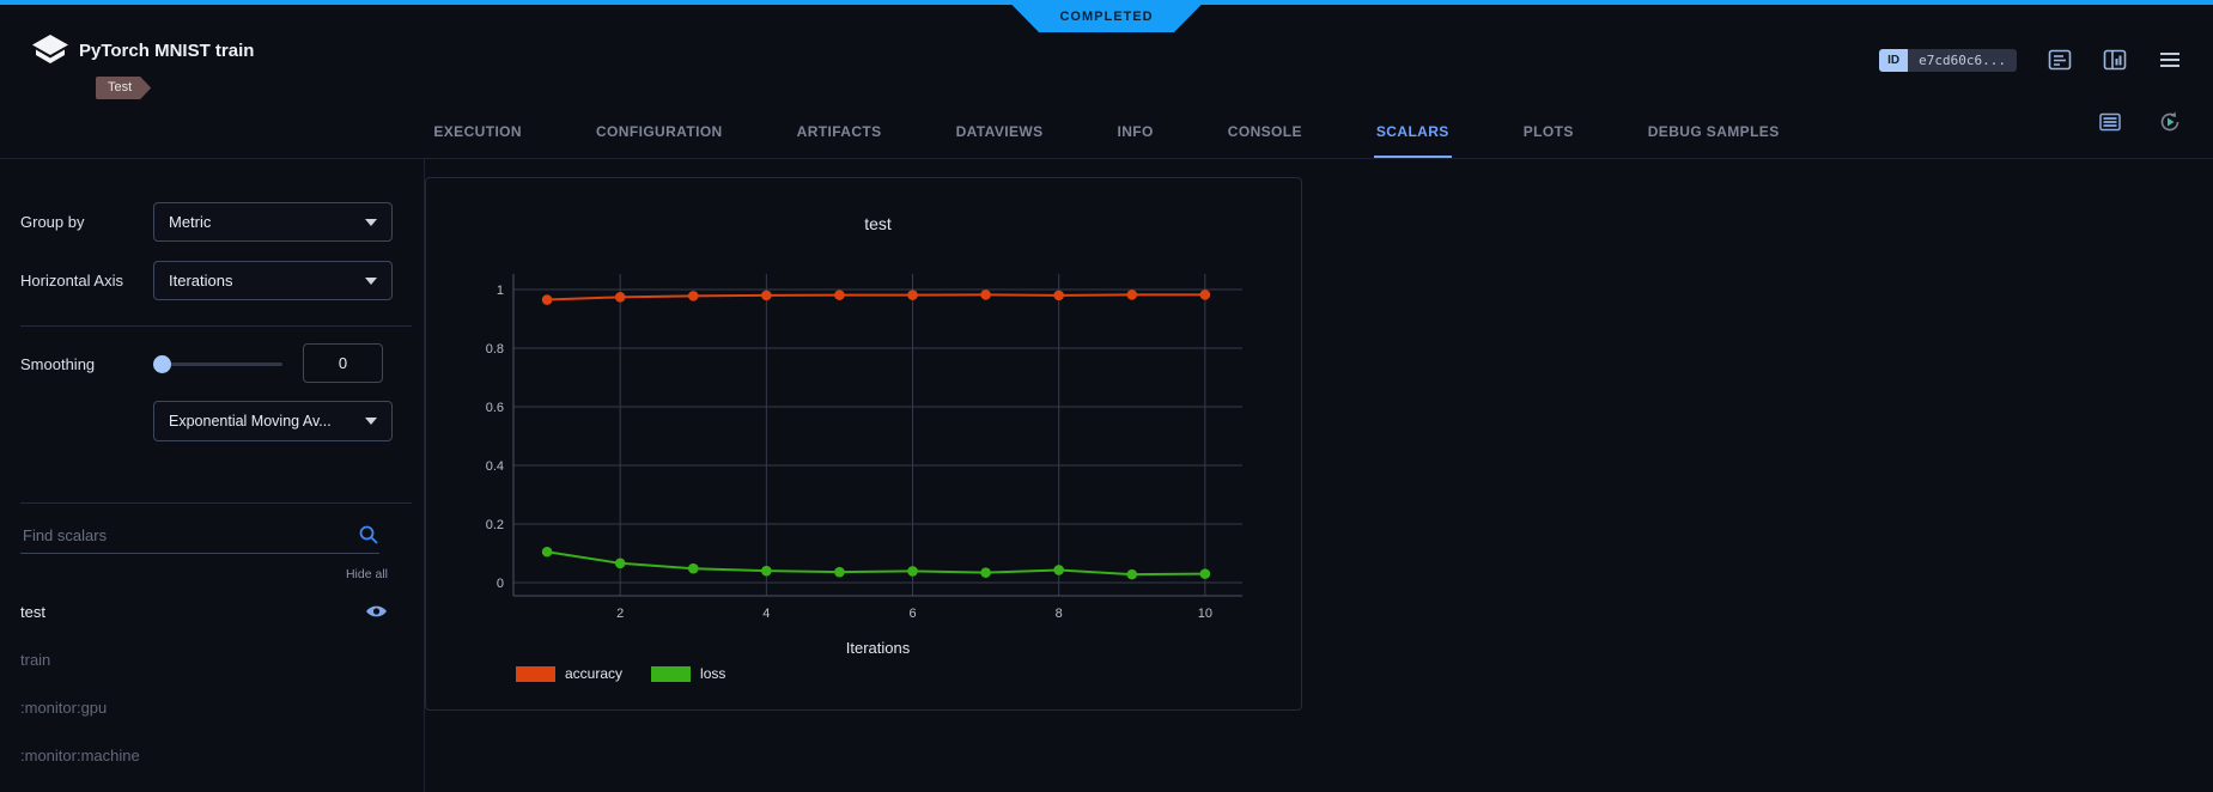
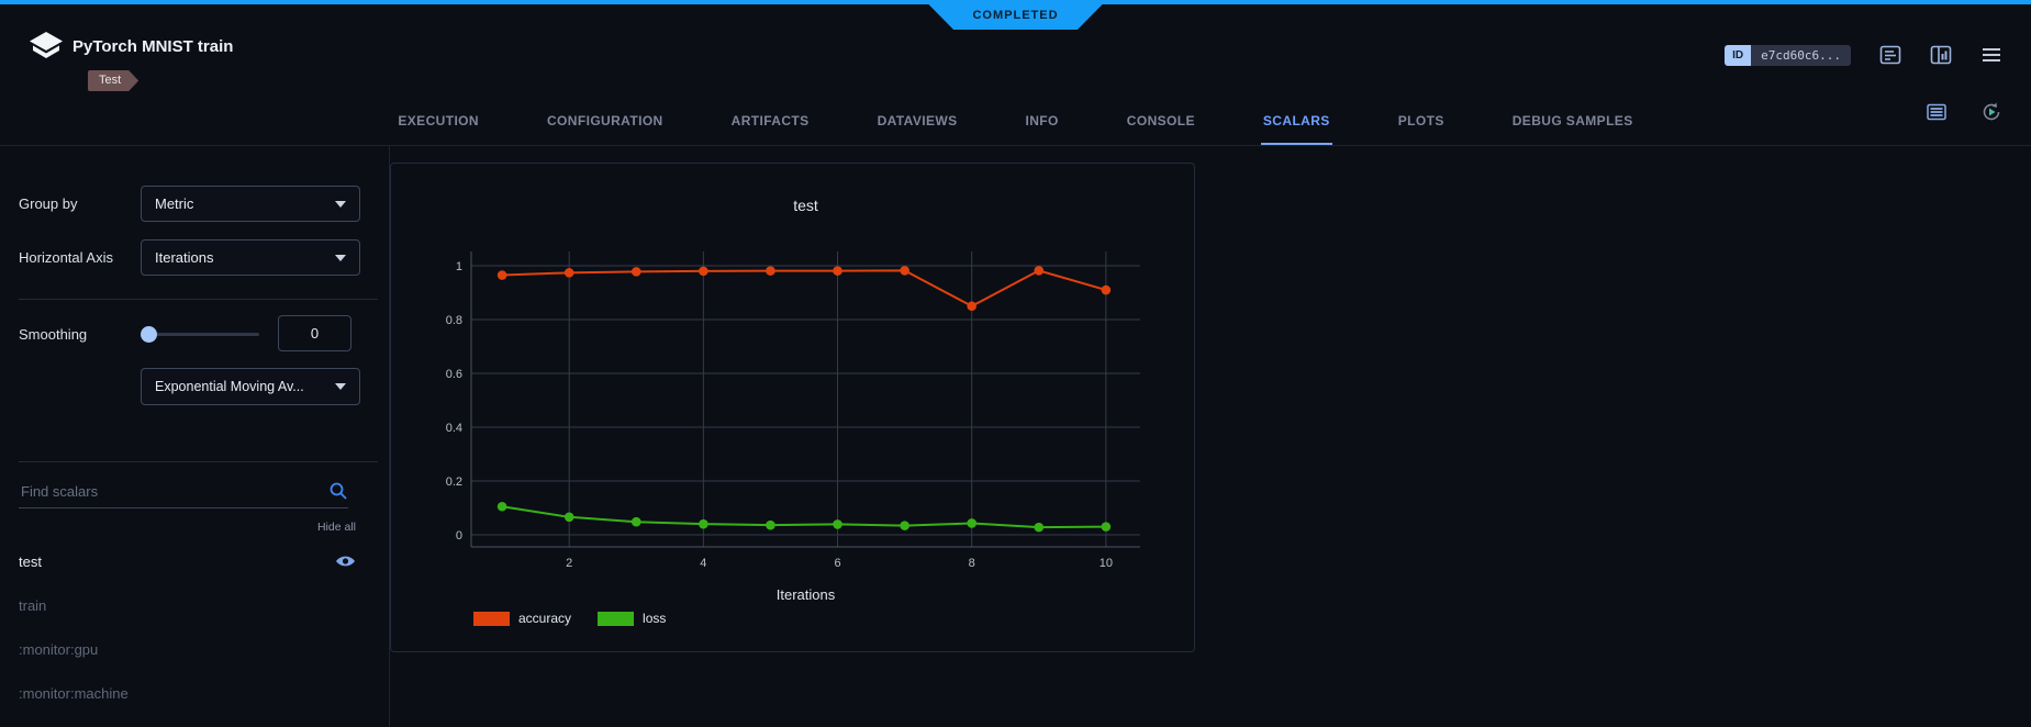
accuracy/8: 0.98 -> 0.85
accuracy/10: 0.98 -> 0.91
